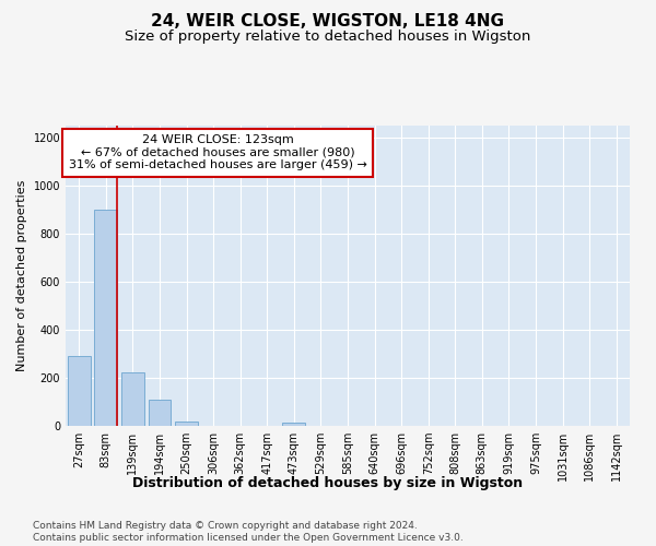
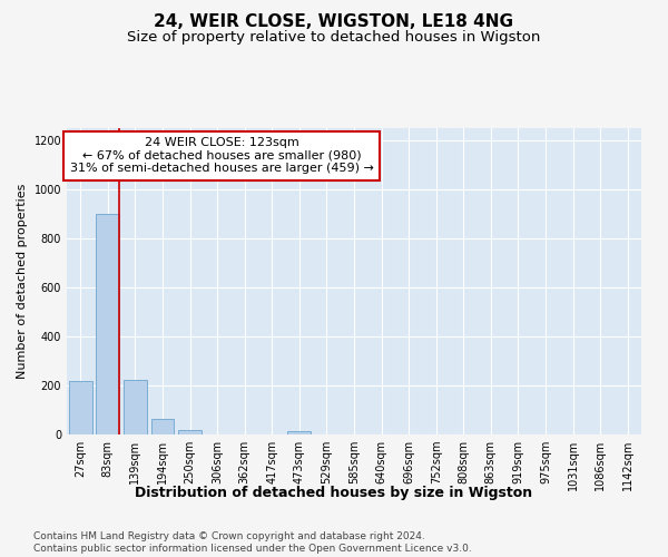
27sqm: 290 -> 220
194sqm: 110 -> 65
